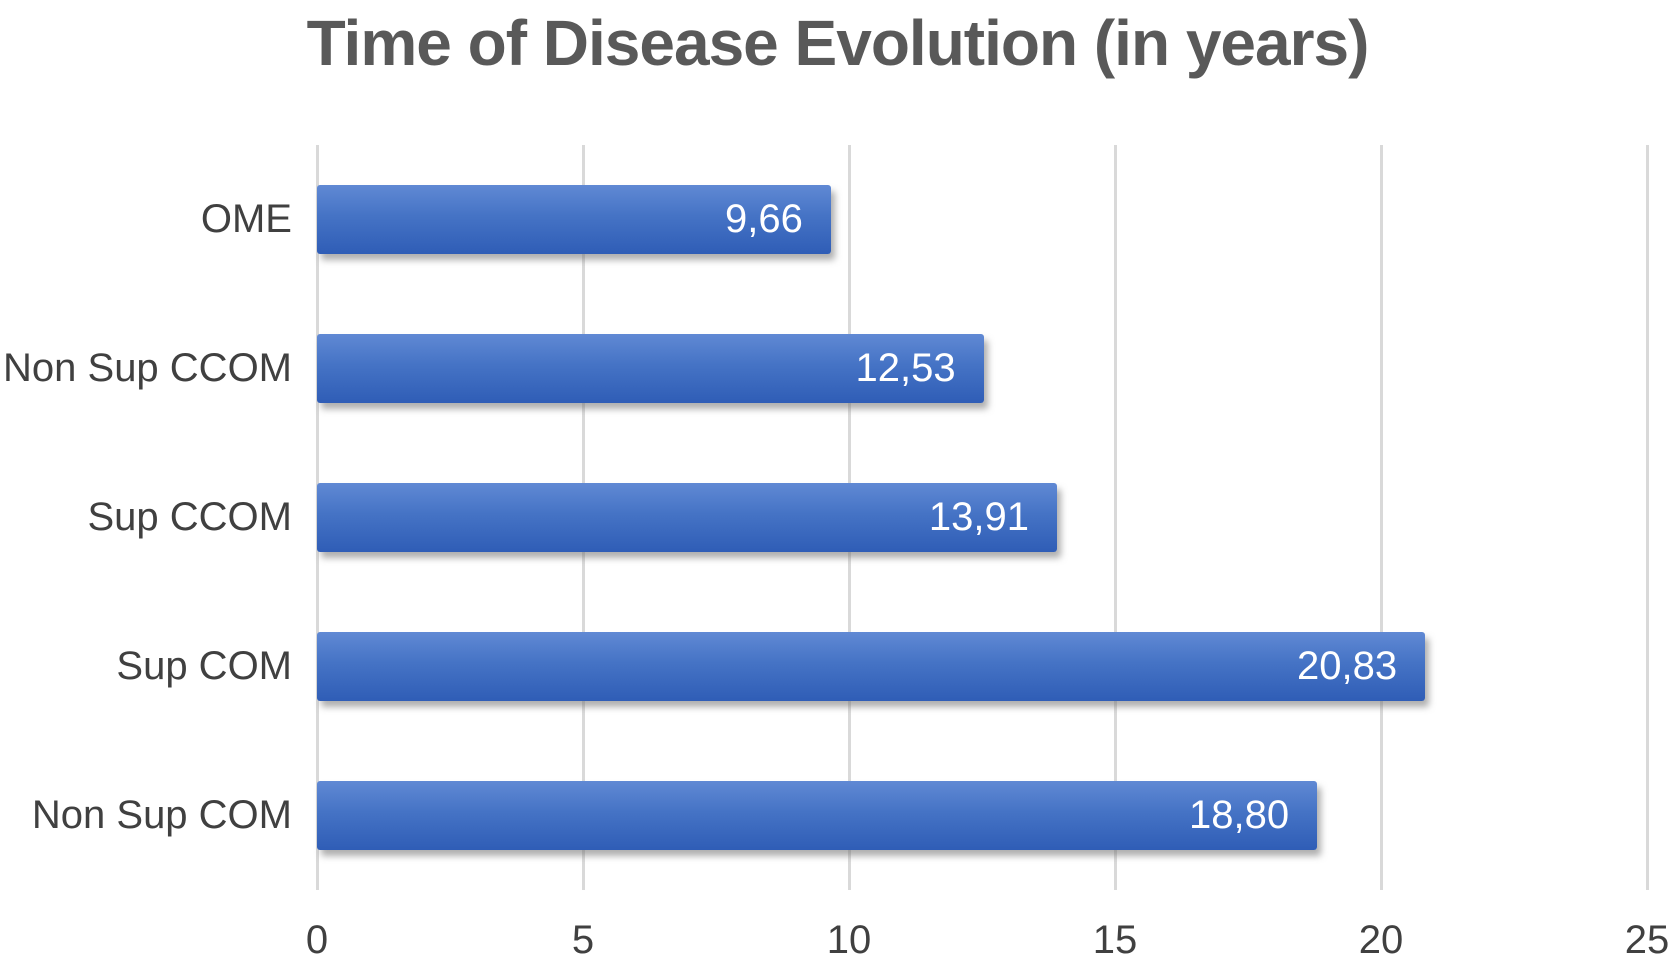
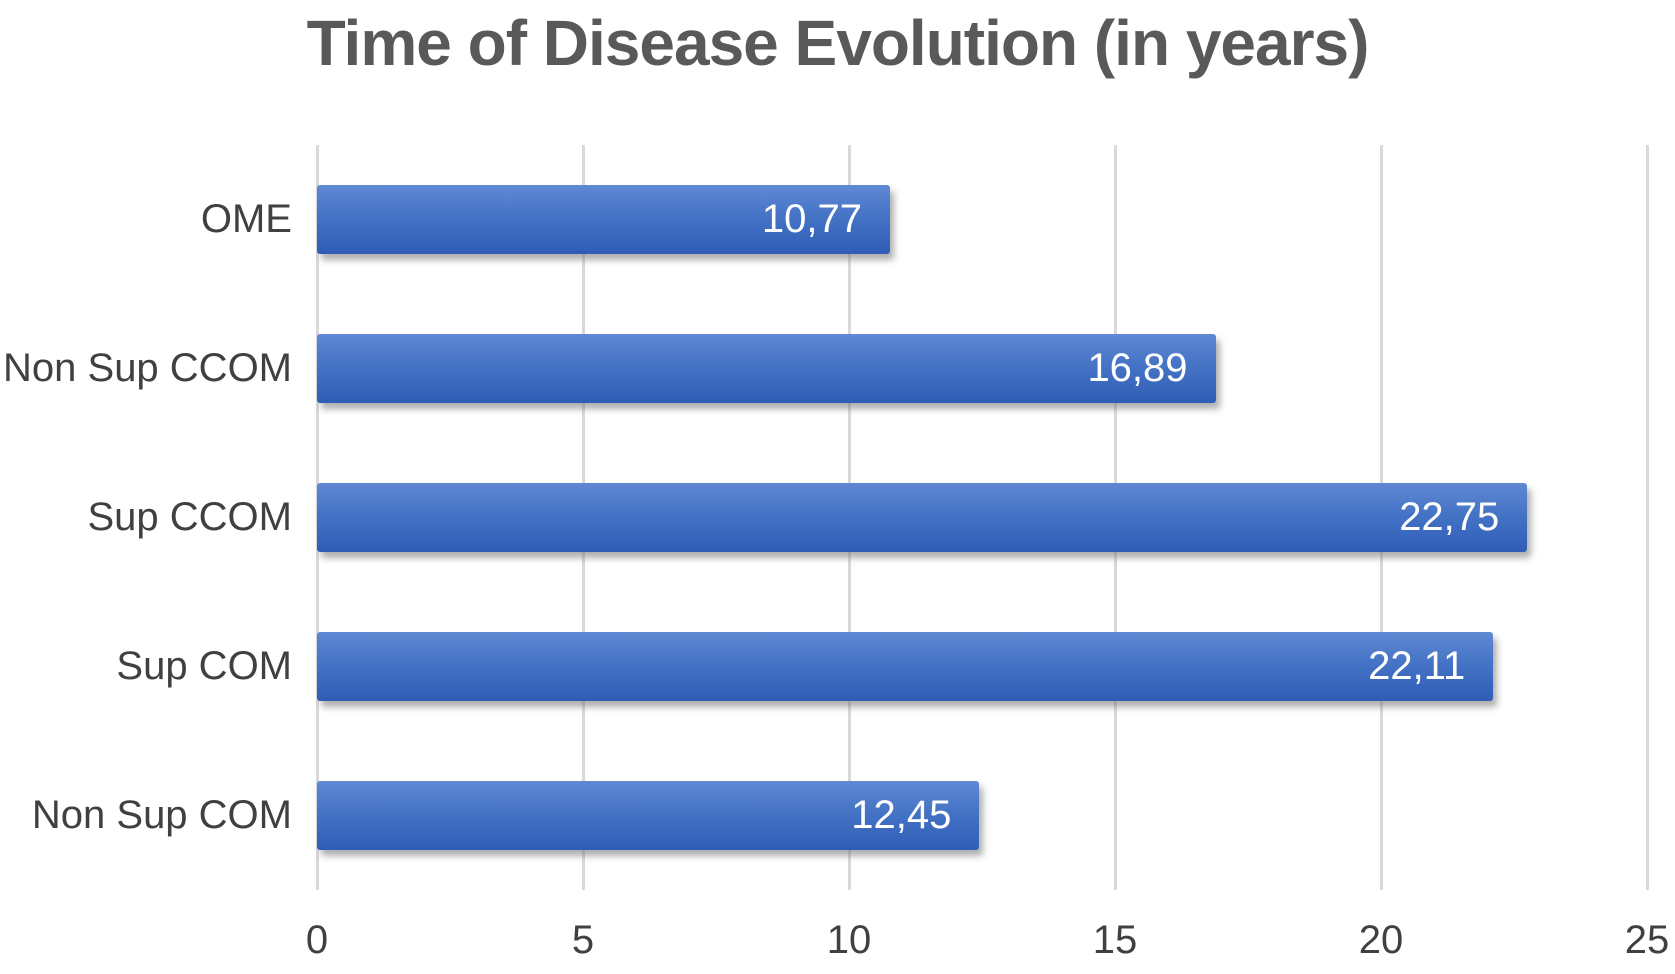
OME: 9,66 -> 10,77
Non Sup CCOM: 12,53 -> 16,89
Sup CCOM: 13,91 -> 22,75
Sup COM: 20,83 -> 22,11
Non Sup COM: 18,80 -> 12,45
